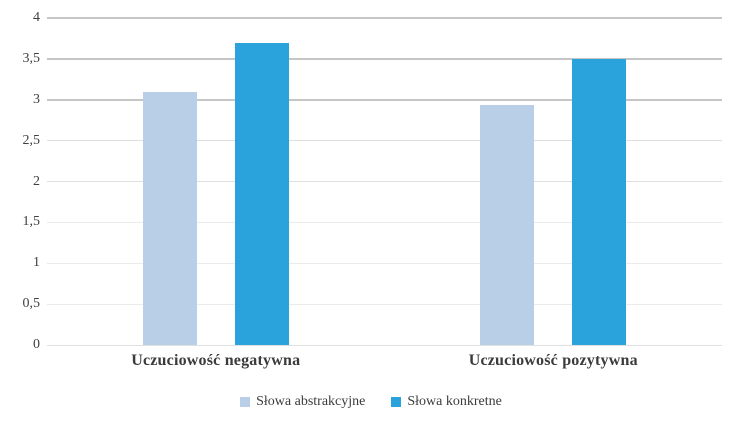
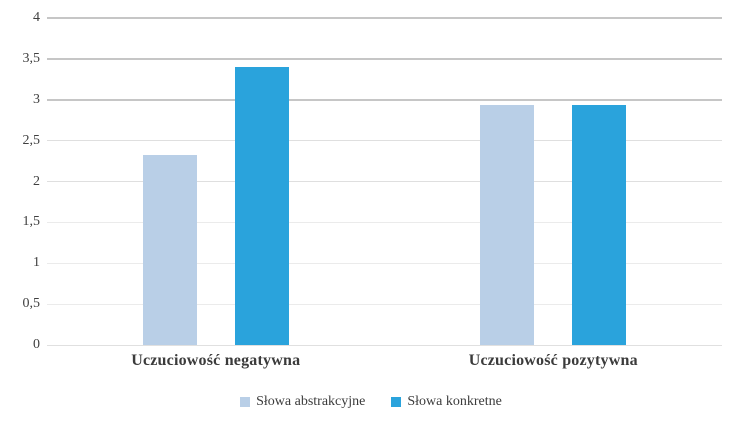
Słowa abstrakcyjne/Uczuciowość negatywna: 3.1 -> 2.3
Słowa konkretne/Uczuciowość negatywna: 3.7 -> 3.4
Słowa konkretne/Uczuciowość pozytywna: 3.5 -> 2.9
